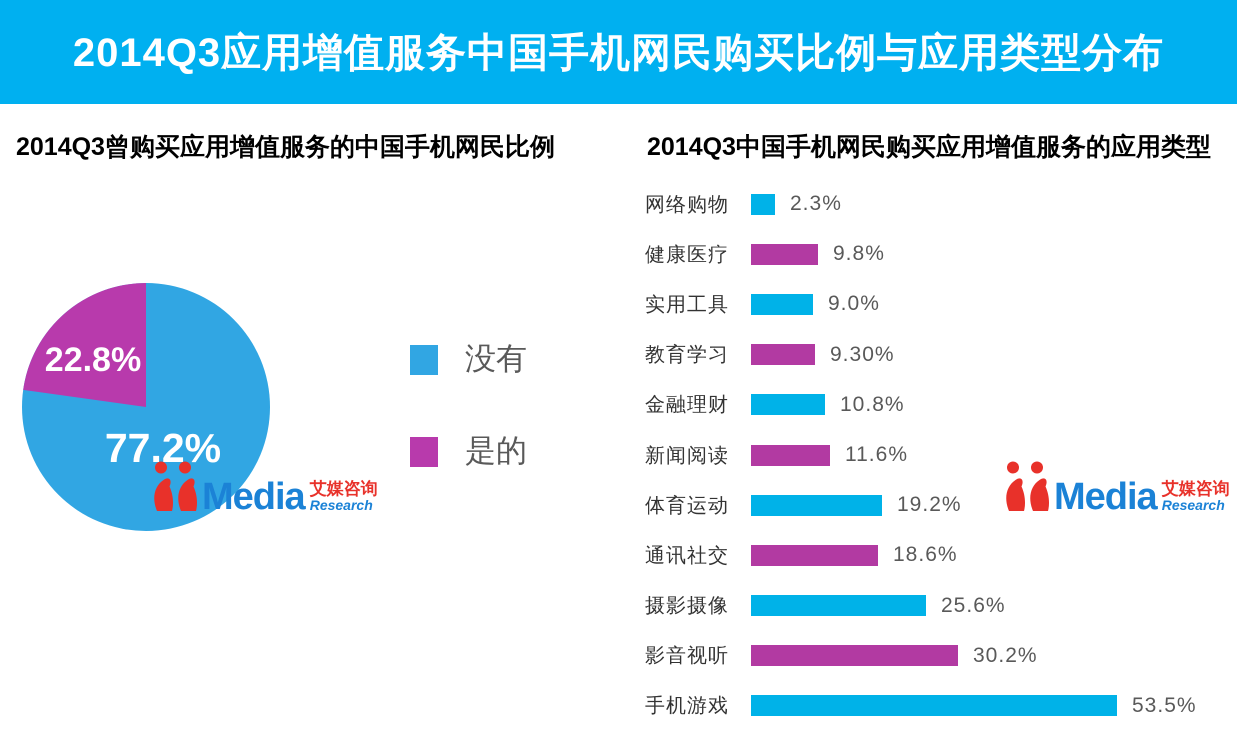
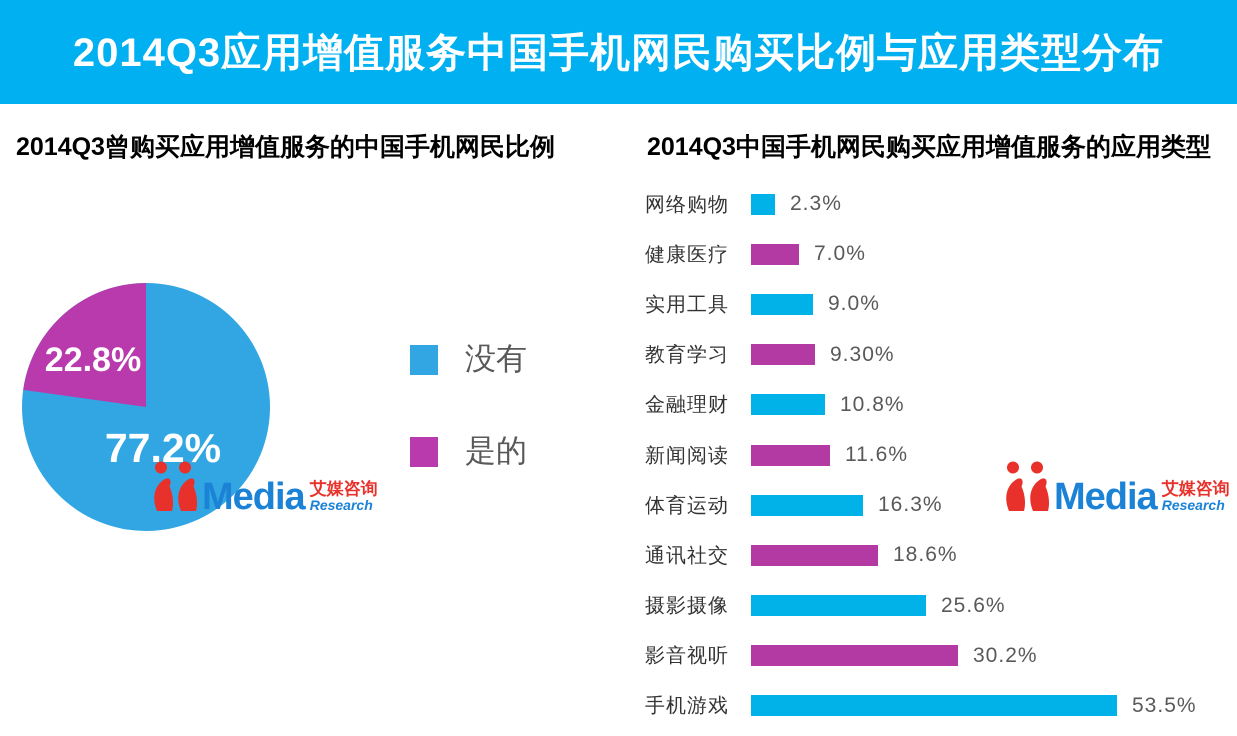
2014Q3中国手机网民购买应用增值服务的应用类型/健康医疗: 9.8% -> 7.0%
2014Q3中国手机网民购买应用增值服务的应用类型/体育运动: 19.2% -> 16.3%
